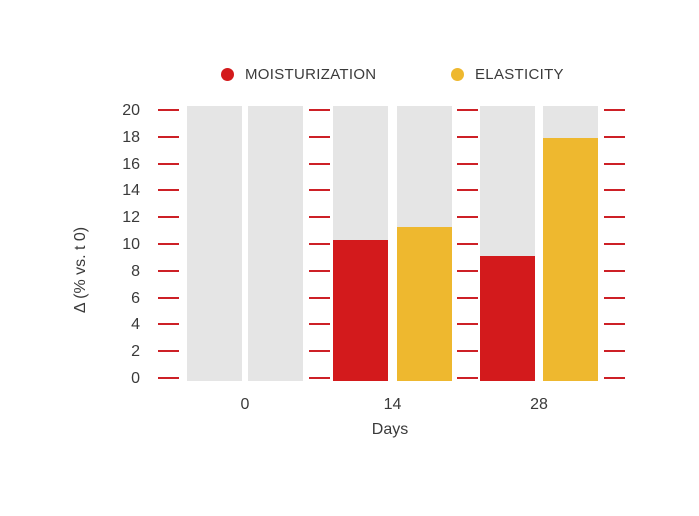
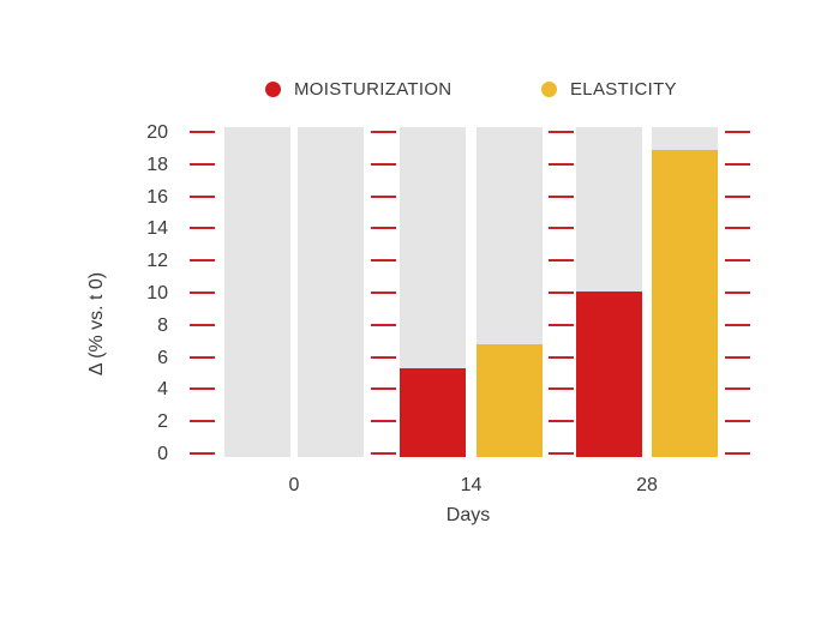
MOISTURIZATION/14: 10.5 -> 5.5
ELASTICITY/14: 11.5 -> 7.0
MOISTURIZATION/28: 9.3 -> 10.3
ELASTICITY/28: 18.1 -> 19.1
